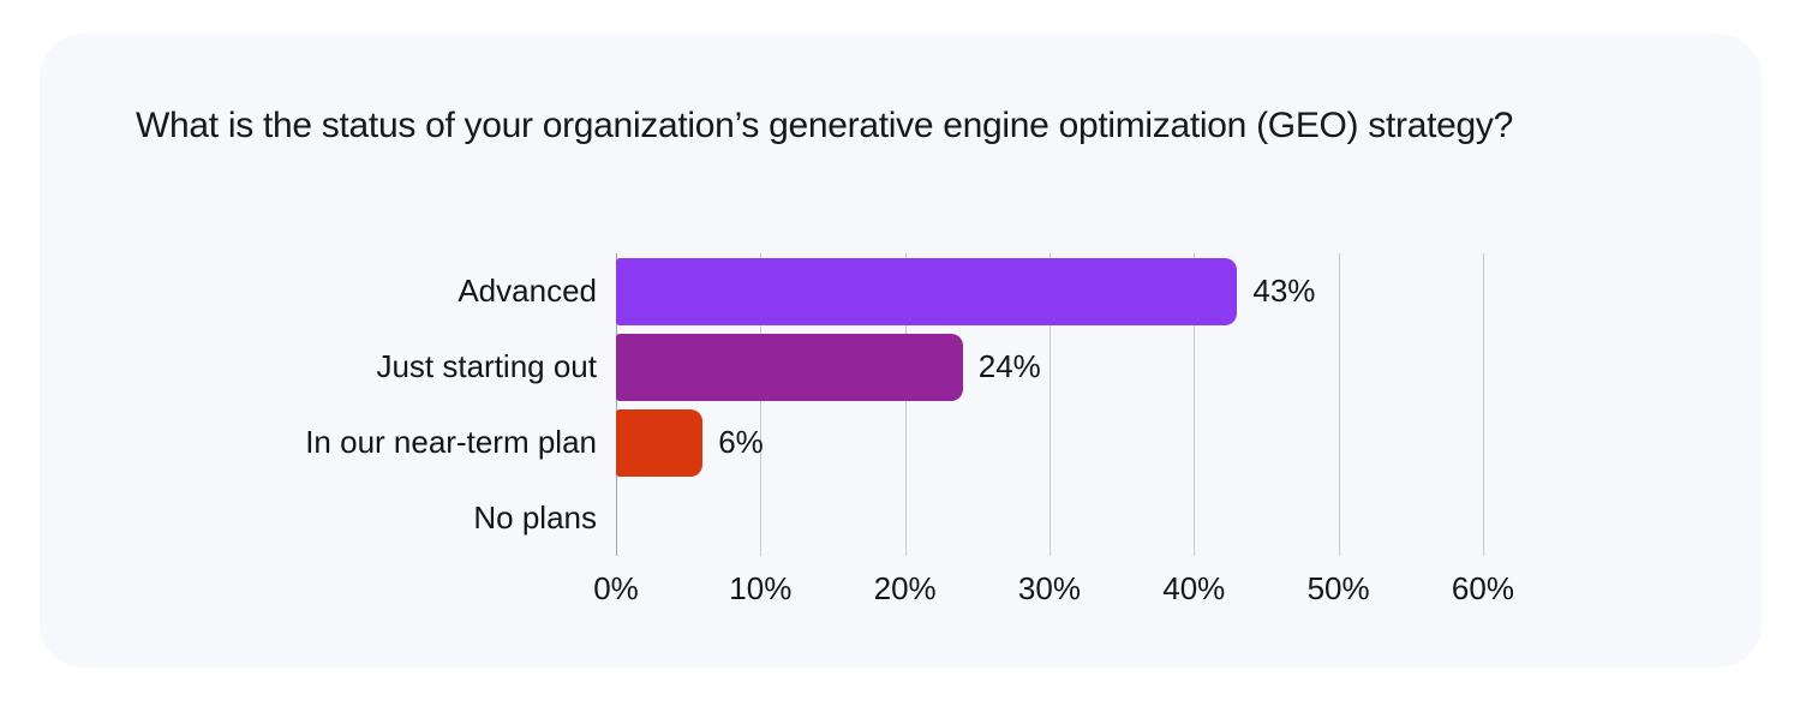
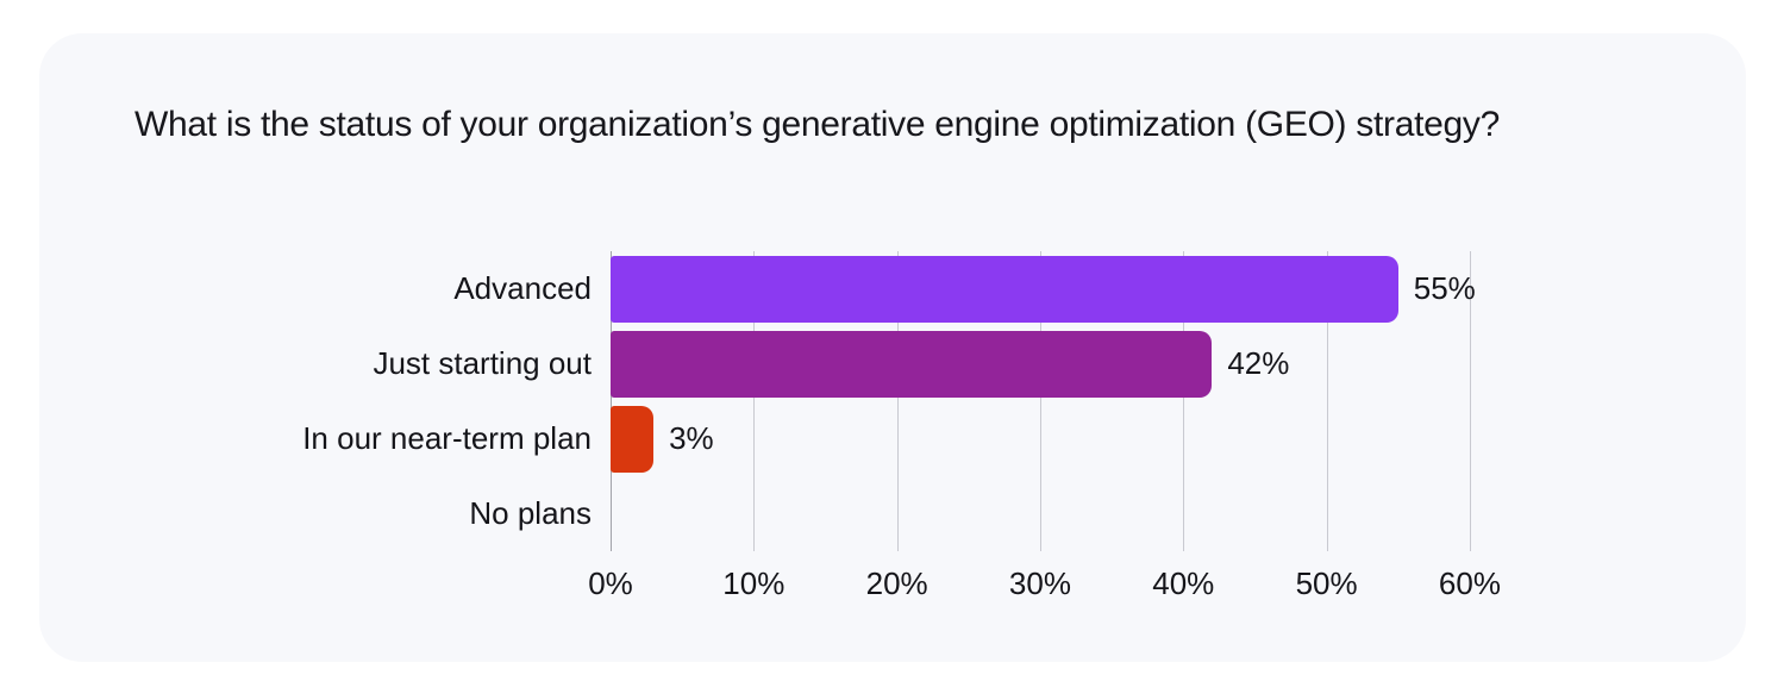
Advanced: 43% -> 55%
Just starting out: 24% -> 42%
In our near-term plan: 6% -> 3%
